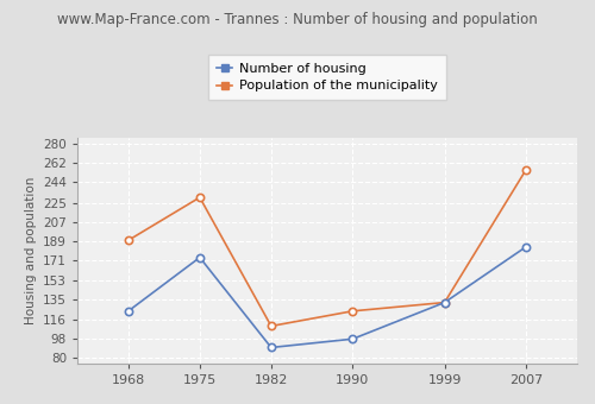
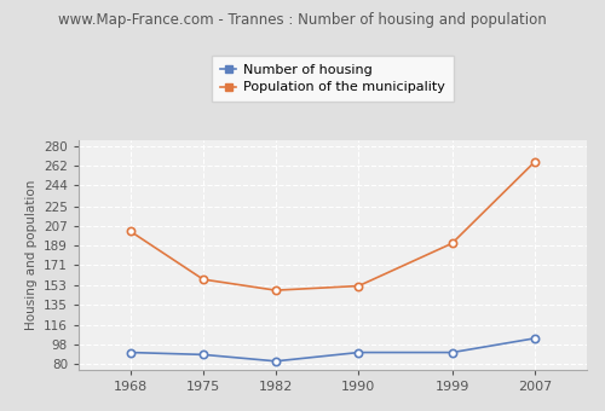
Number of housing/1968: 124 -> 91
Population of the municipality/1968: 190 -> 202
Number of housing/1975: 174 -> 89
Population of the municipality/1975: 230 -> 158
Number of housing/1982: 90 -> 83
Population of the municipality/1982: 110 -> 148
Number of housing/1990: 98 -> 91
Population of the municipality/1990: 124 -> 152
Number of housing/1999: 132 -> 91
Population of the municipality/1999: 132 -> 191
Number of housing/2007: 184 -> 104
Population of the municipality/2007: 256 -> 266
